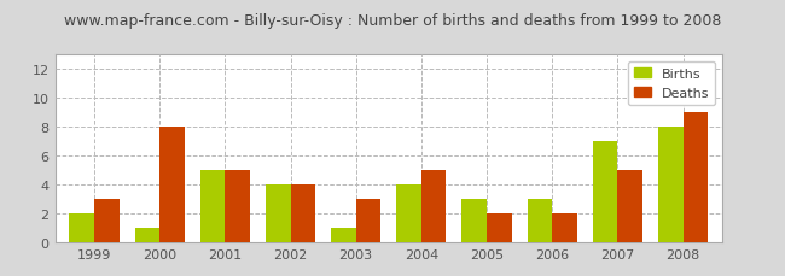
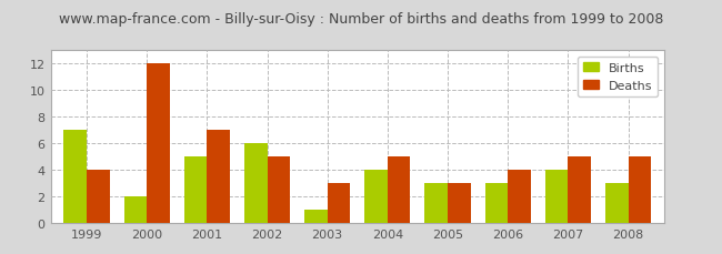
Births/1999: 2 -> 7
Deaths/1999: 3 -> 4
Births/2000: 1 -> 2
Deaths/2000: 8 -> 12
Deaths/2001: 5 -> 7
Births/2002: 4 -> 6
Deaths/2002: 4 -> 5
Deaths/2005: 2 -> 3
Deaths/2006: 2 -> 4
Births/2007: 7 -> 4
Births/2008: 8 -> 3
Deaths/2008: 9 -> 5
